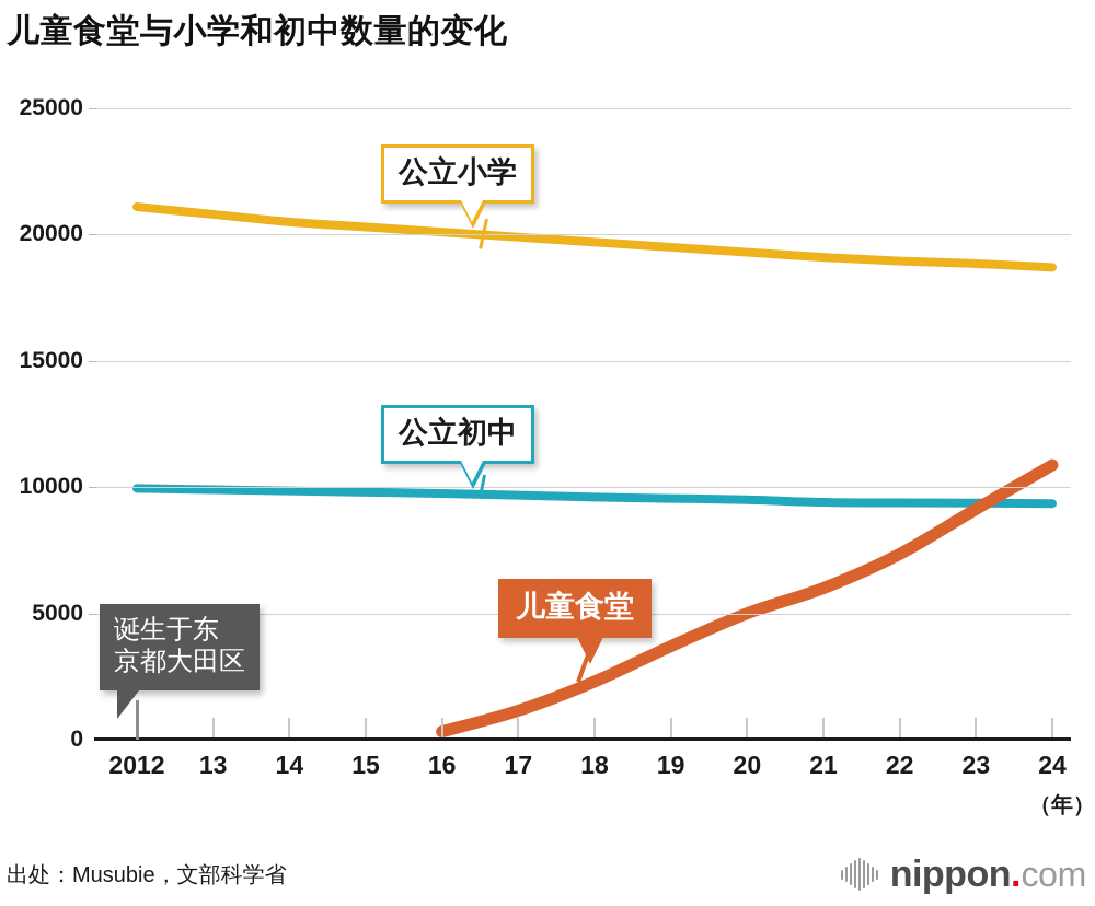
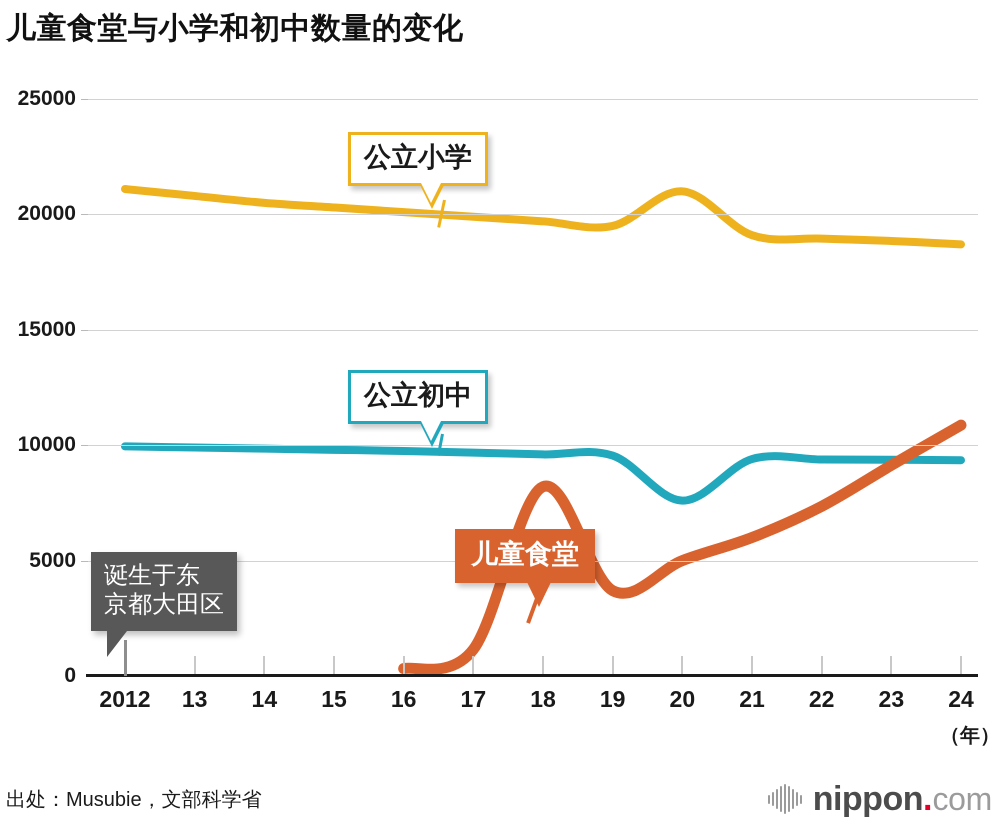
儿童食堂/18: 2300 -> 8200
公立小学/20: 19300 -> 21000
公立初中/20: 9500 -> 7600
